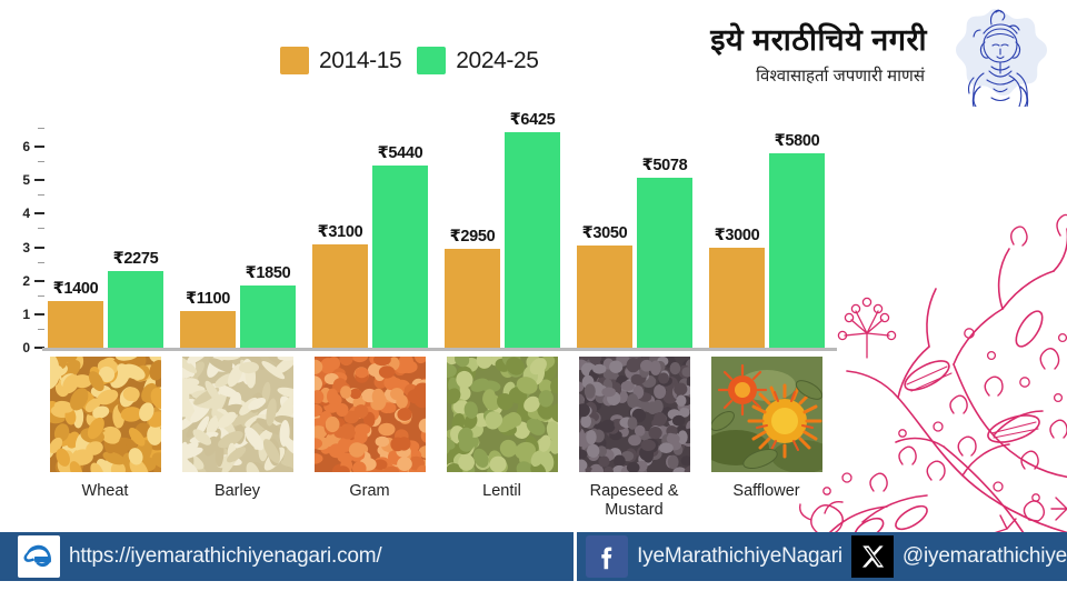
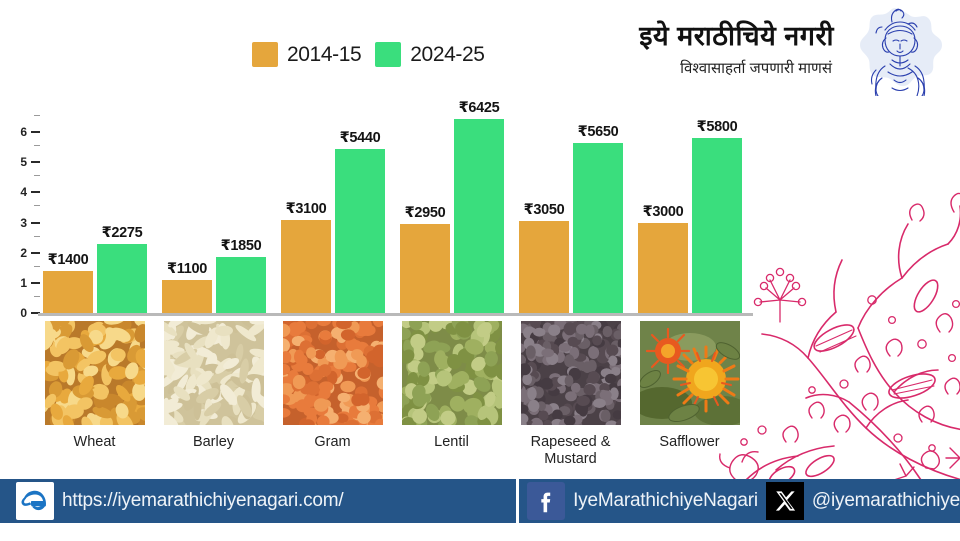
2024-25/Rapeseed & Mustard: 5078 -> 5650
